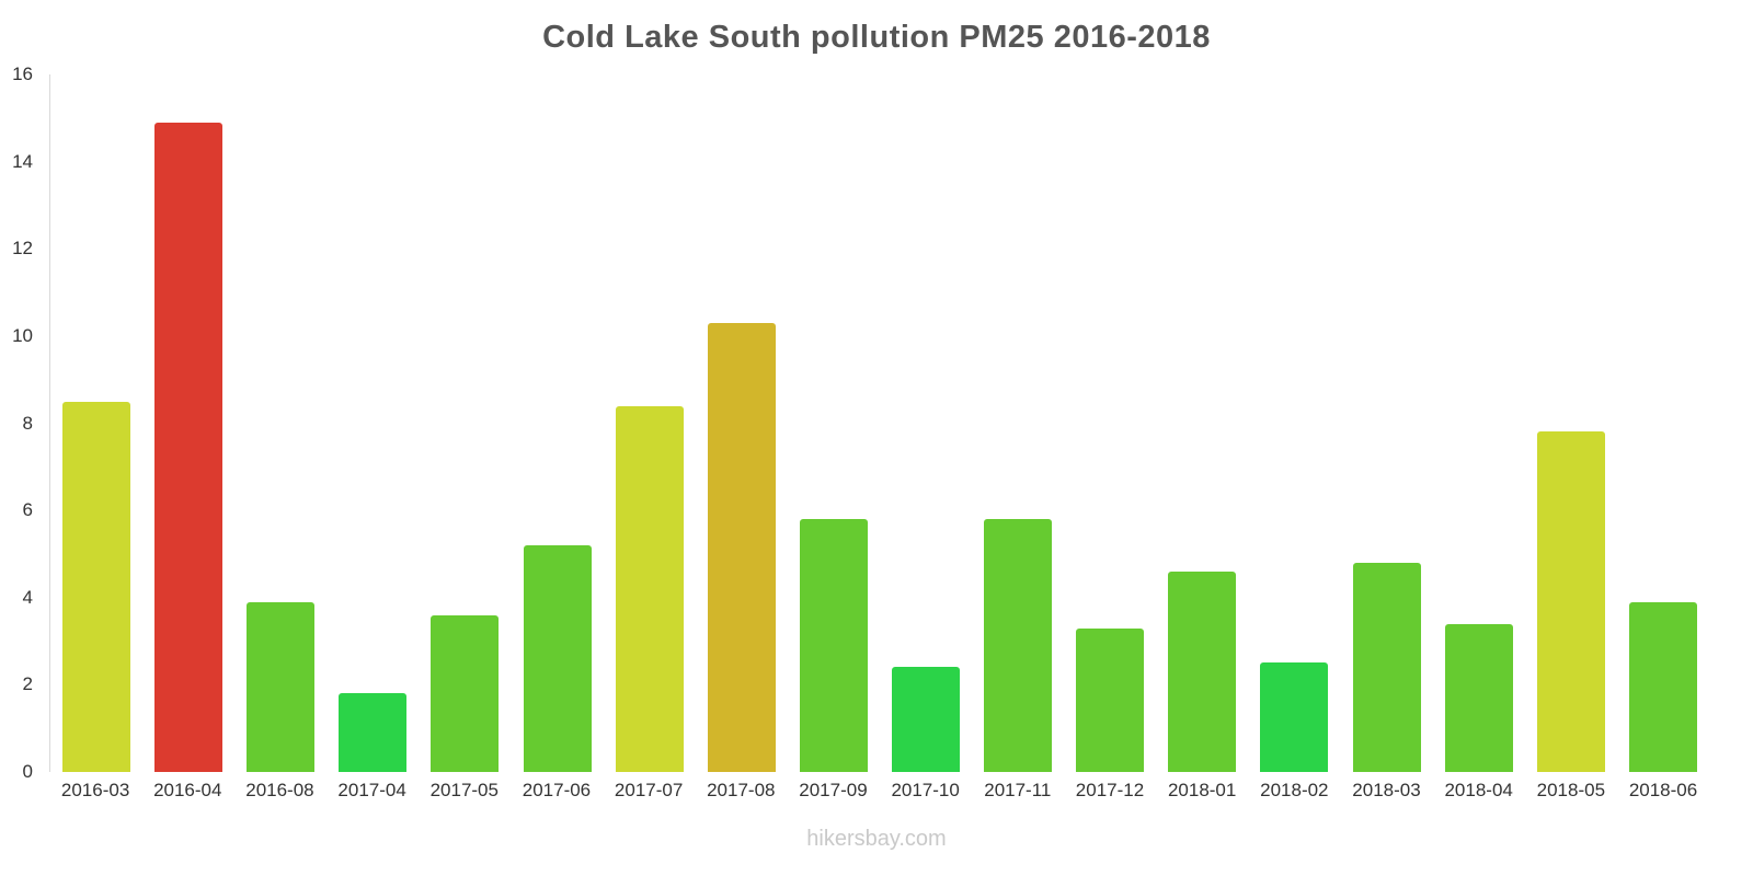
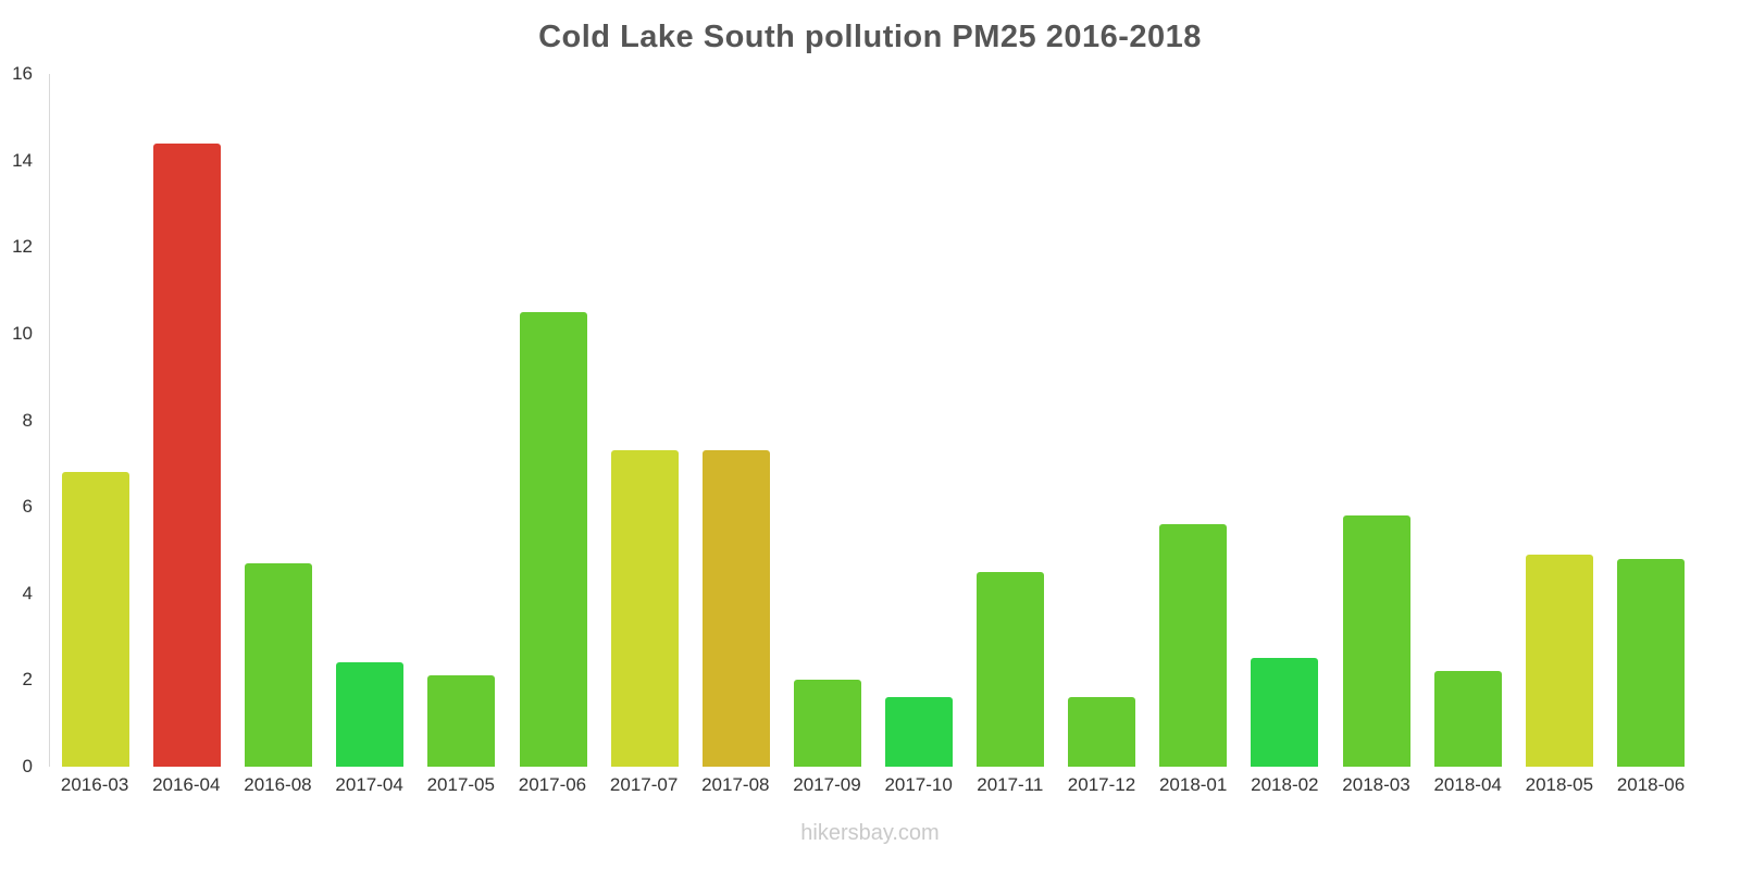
2016-03: 8.5 -> 6.8
2016-04: 14.9 -> 14.4
2016-08: 3.9 -> 4.7
2017-04: 1.8 -> 2.4
2017-05: 3.6 -> 2.1
2017-06: 5.2 -> 10.5
2017-07: 8.4 -> 7.3
2017-08: 10.3 -> 7.3
2017-09: 5.8 -> 2.0
2017-10: 2.4 -> 1.6
2017-11: 5.8 -> 4.5
2017-12: 3.3 -> 1.6
2018-01: 4.6 -> 5.6
2018-03: 4.8 -> 5.8
2018-04: 3.4 -> 2.2
2018-05: 7.8 -> 4.9
2018-06: 3.9 -> 4.8
